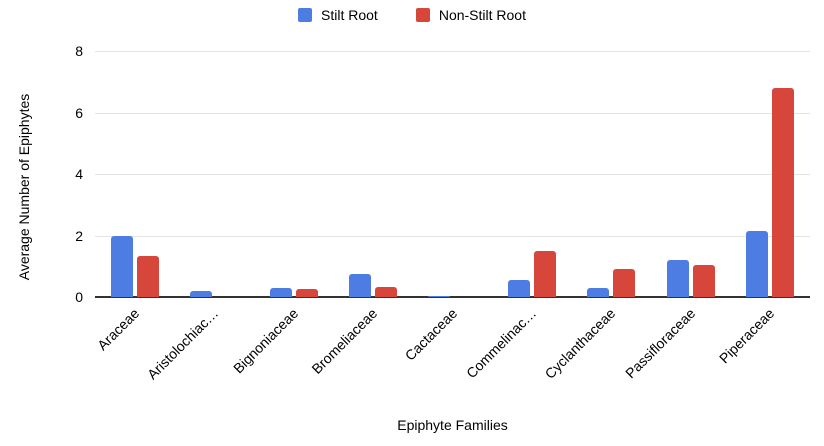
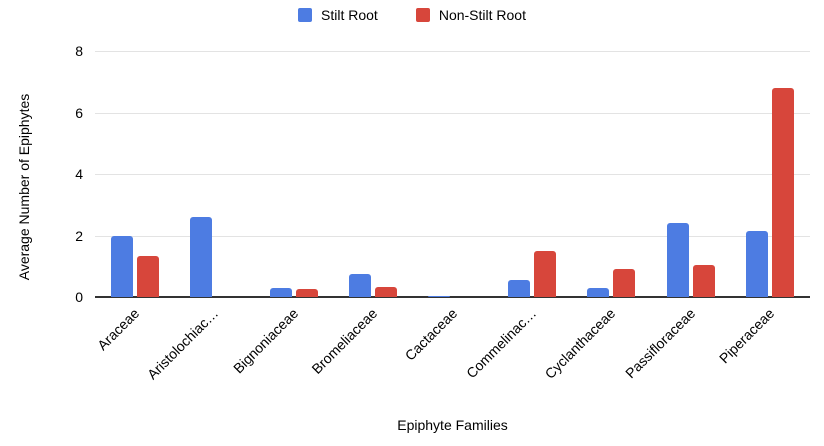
Stilt Root/Aristolochiac…: 0.2 -> 2.6
Stilt Root/Passifloraceae: 1.2 -> 2.4
